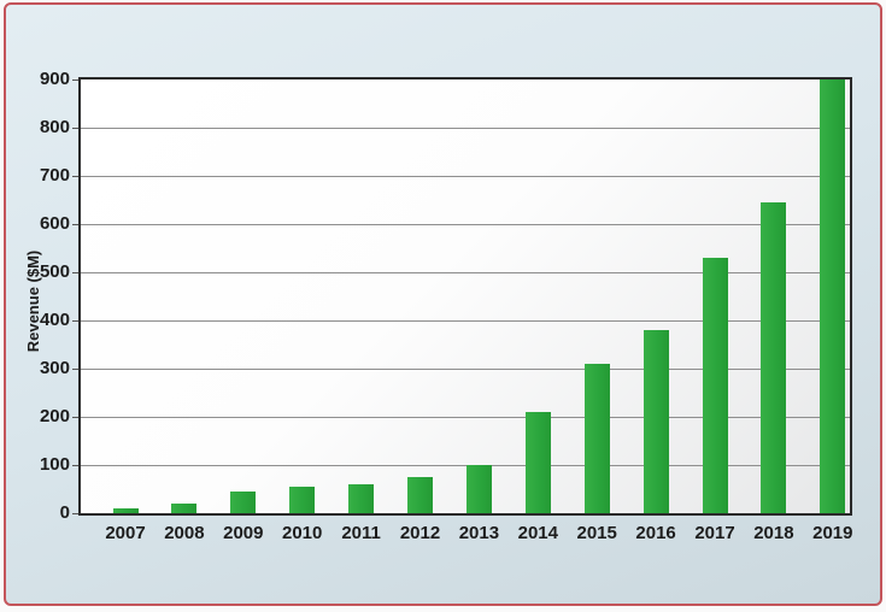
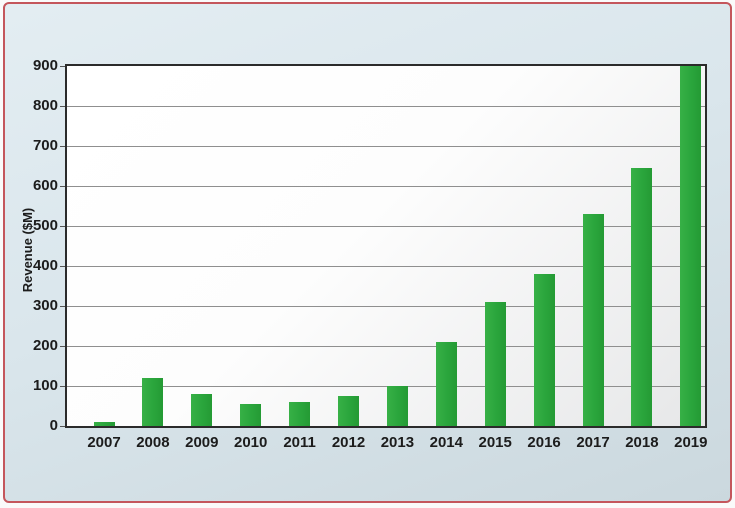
2008: 20 -> 120
2009: 40 -> 80
